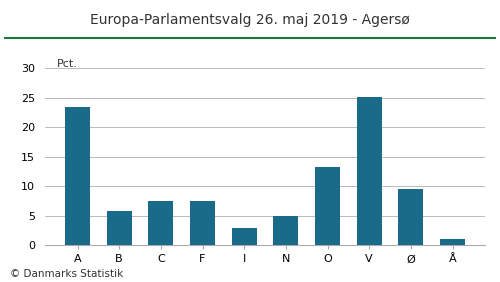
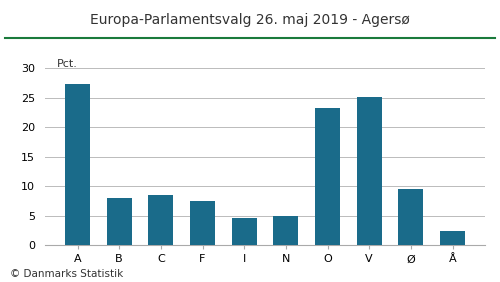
A: 23.5 -> 27.4
B: 5.8 -> 8.0
C: 7.5 -> 8.6
I: 2.9 -> 4.6
O: 13.2 -> 23.2
Å: 1.0 -> 2.4
